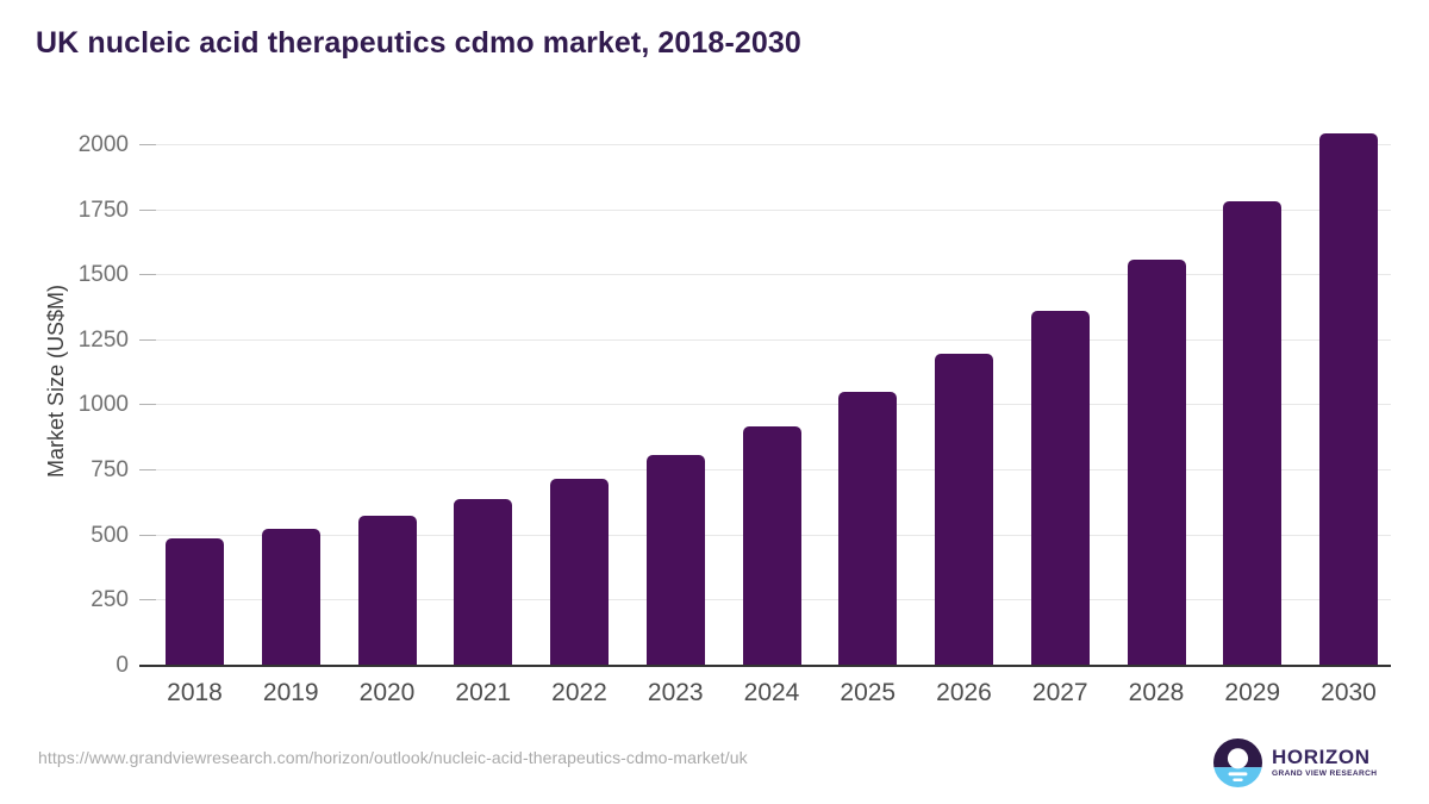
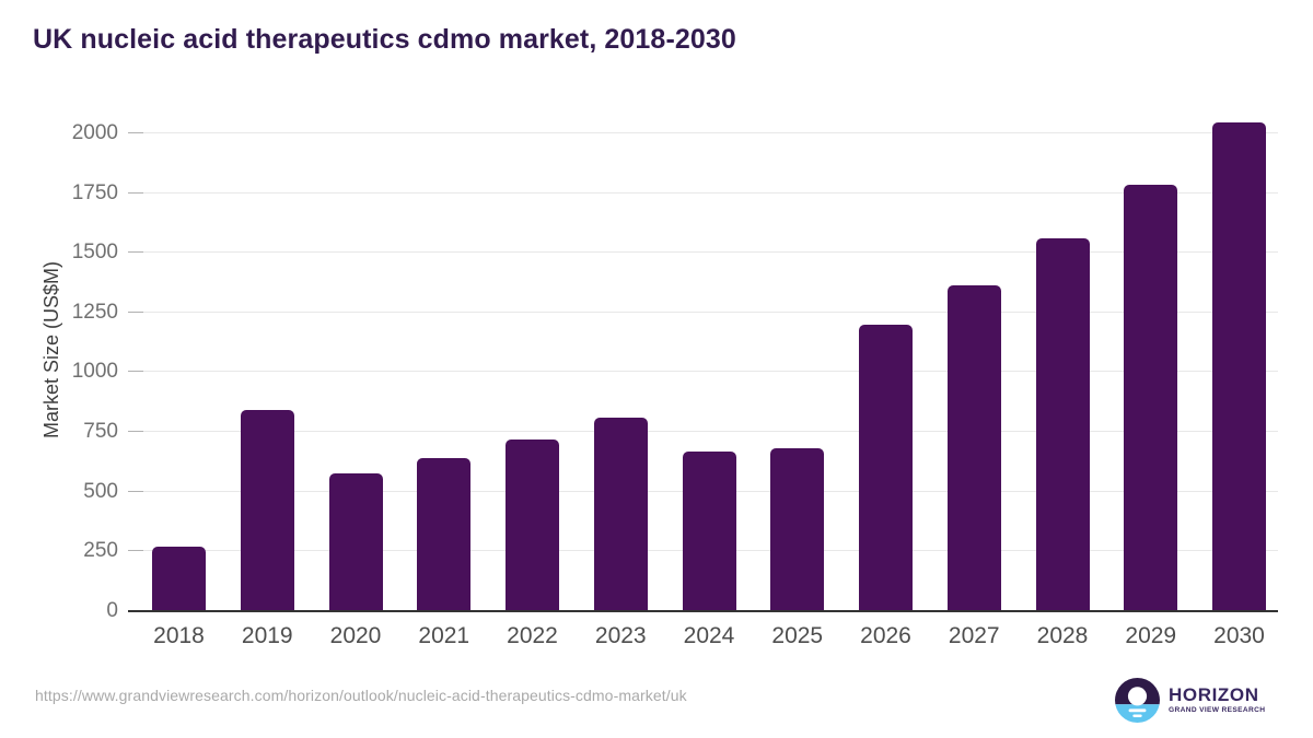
2018: 490 -> 270
2019: 520 -> 840
2024: 920 -> 670
2025: 1050 -> 680
